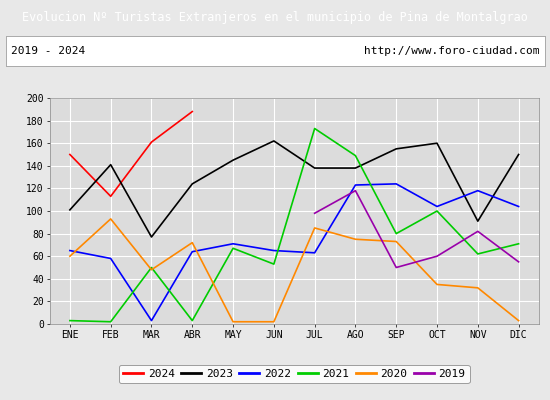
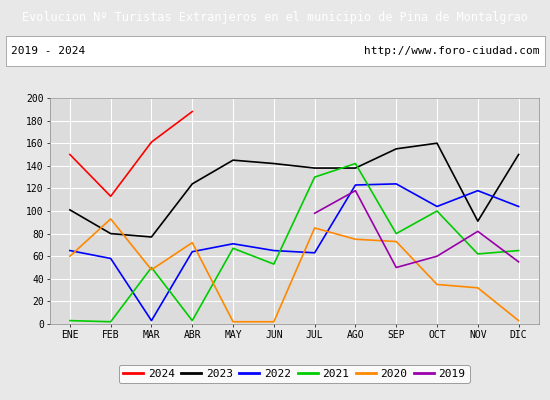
2023/FEB: 141 -> 80
2023/JUN: 162 -> 142
2021/JUL: 173 -> 130
2021/AGO: 149 -> 142
2021/DIC: 71 -> 65
